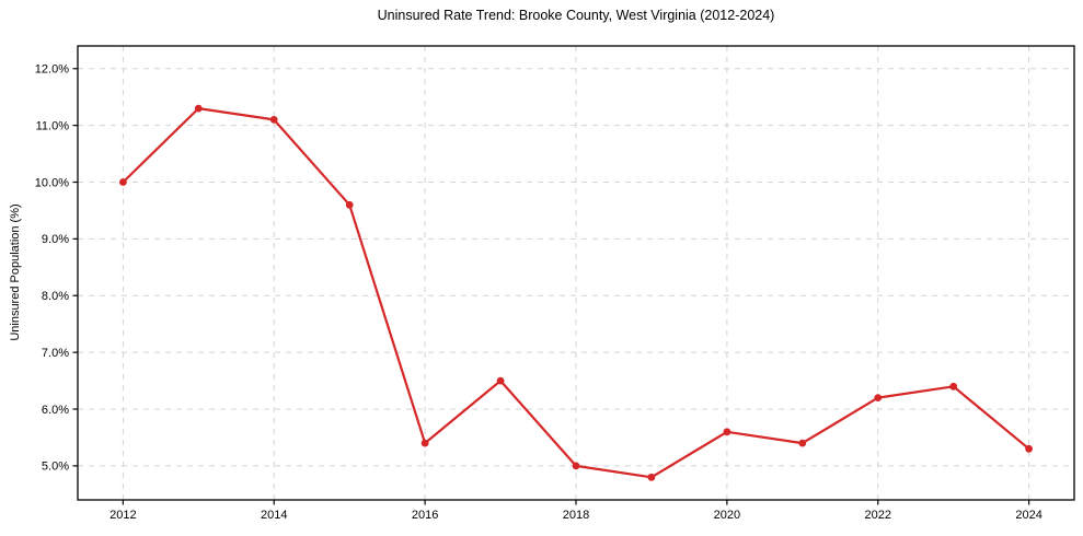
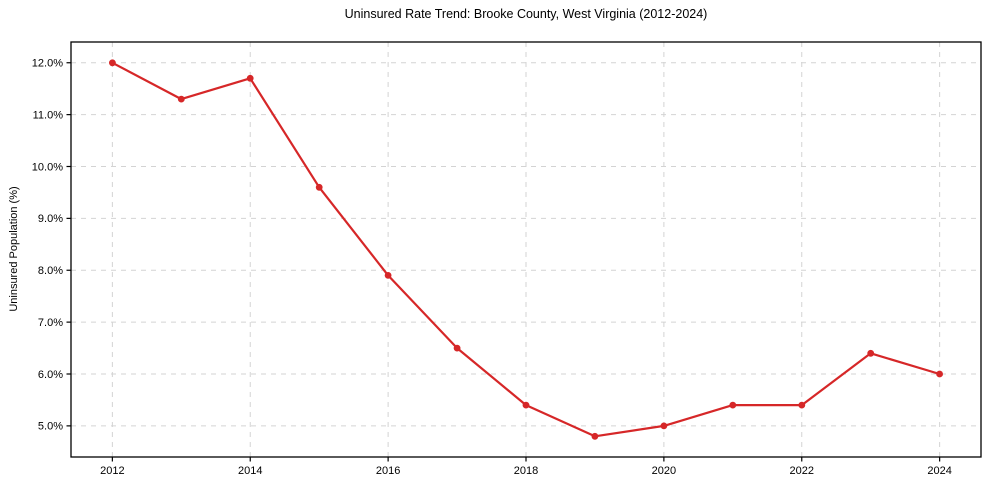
2012: 10.0% -> 12.0%
2014: 11.1% -> 11.7%
2016: 5.4% -> 7.9%
2018: 5.0% -> 5.4%
2020: 5.6% -> 5.0%
2022: 6.2% -> 5.4%
2024: 5.3% -> 6.0%
